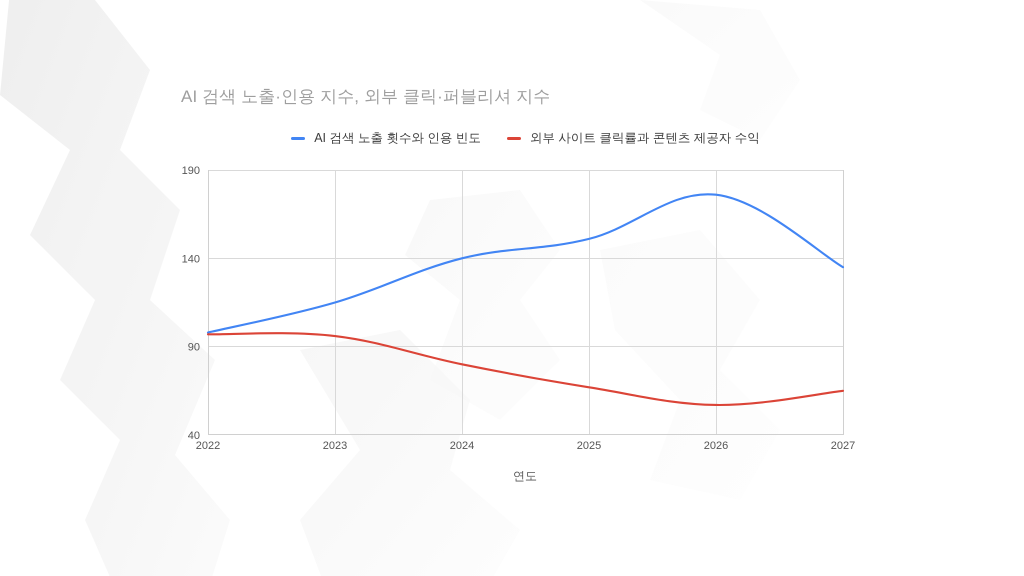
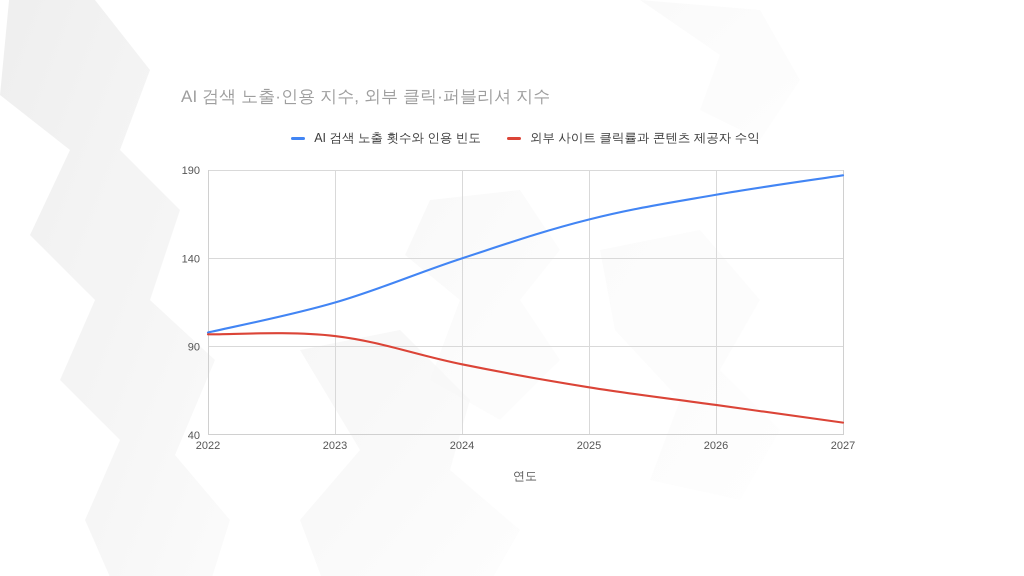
AI 검색 노출 횟수와 인용 빈도/2025: 151 -> 162
AI 검색 노출 횟수와 인용 빈도/2027: 135 -> 187
외부 사이트 클릭률과 콘텐츠 제공자 수익/2027: 65 -> 47
